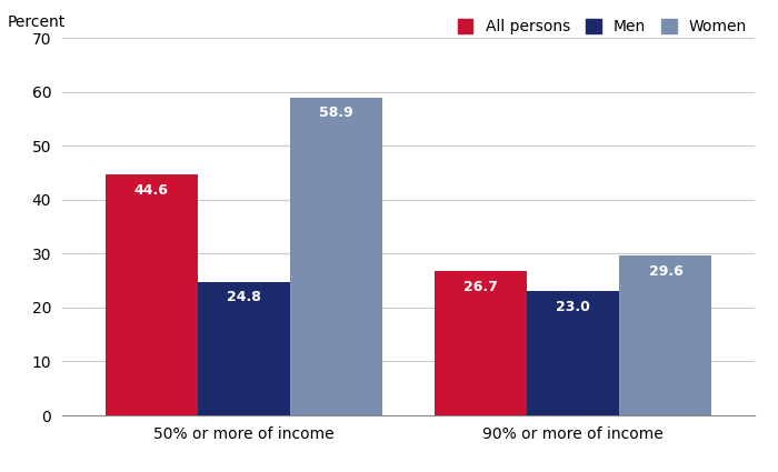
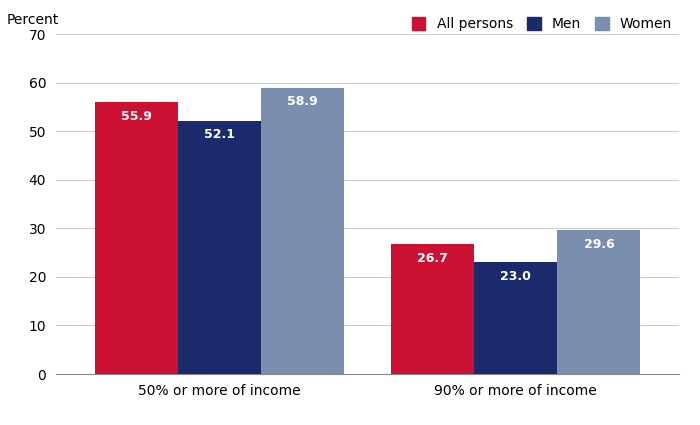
All persons/50% or more of income: 44.6 -> 55.9
Men/50% or more of income: 24.8 -> 52.1
